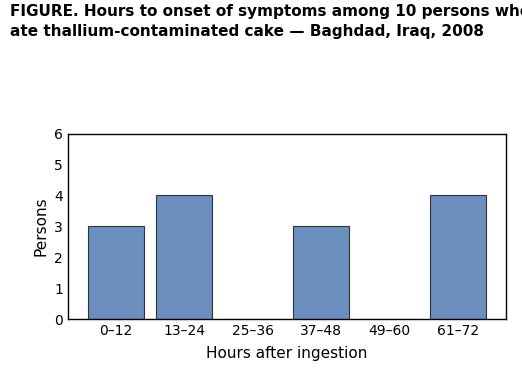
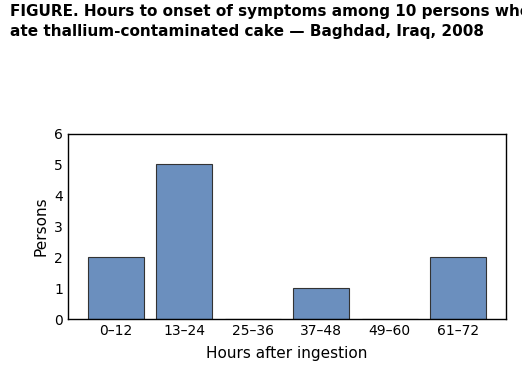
0–12: 3 -> 2
13–24: 4 -> 5
37–48: 3 -> 1
61–72: 4 -> 2
